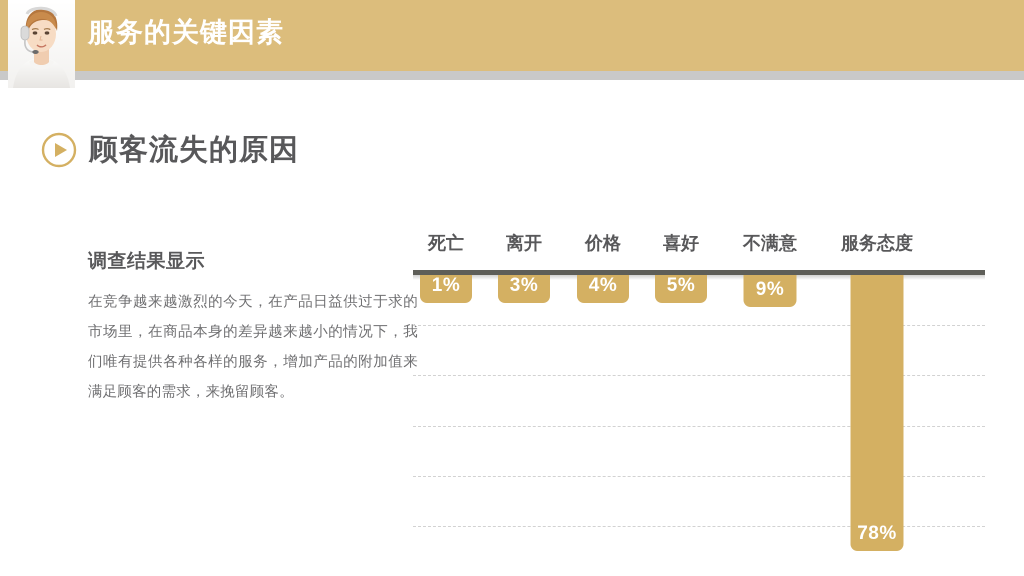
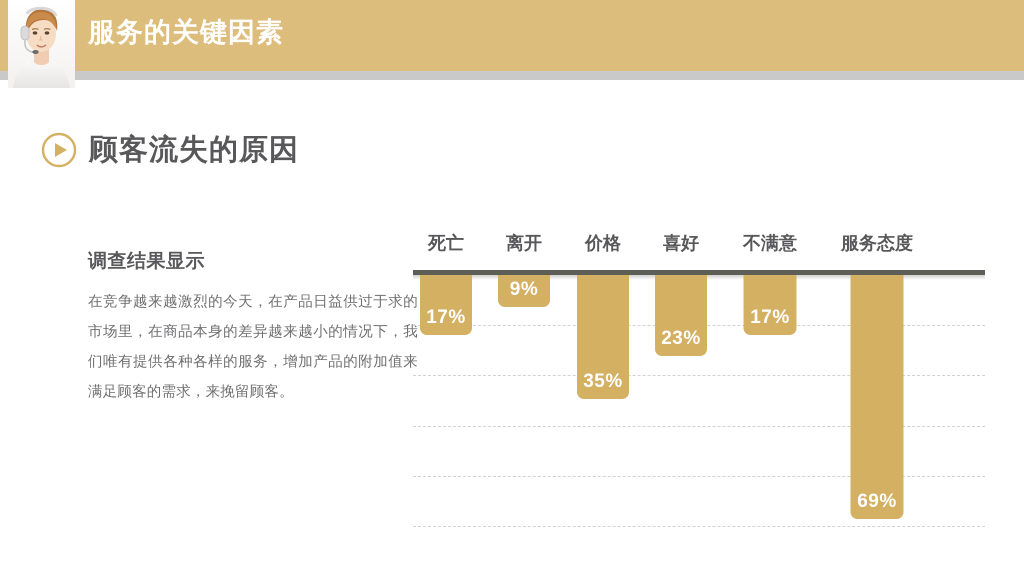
死亡: 1% -> 17%
离开: 3% -> 9%
价格: 4% -> 35%
喜好: 5% -> 23%
不满意: 9% -> 17%
服务态度: 78% -> 69%
